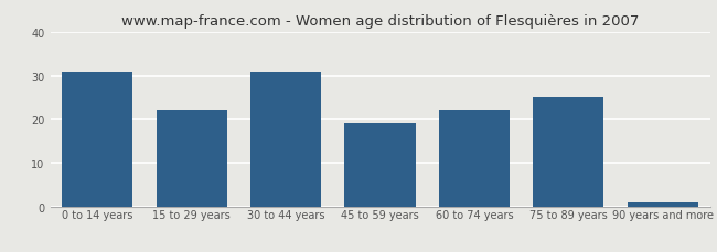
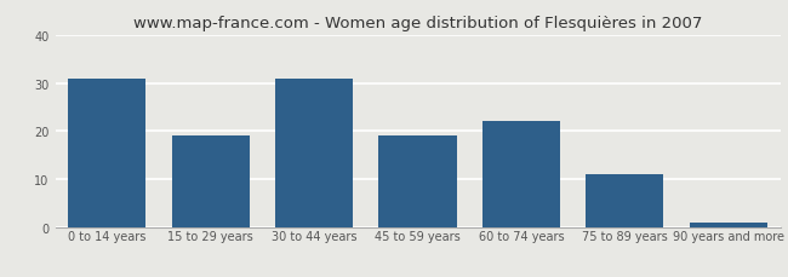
15 to 29 years: 22 -> 19
75 to 89 years: 25 -> 11
